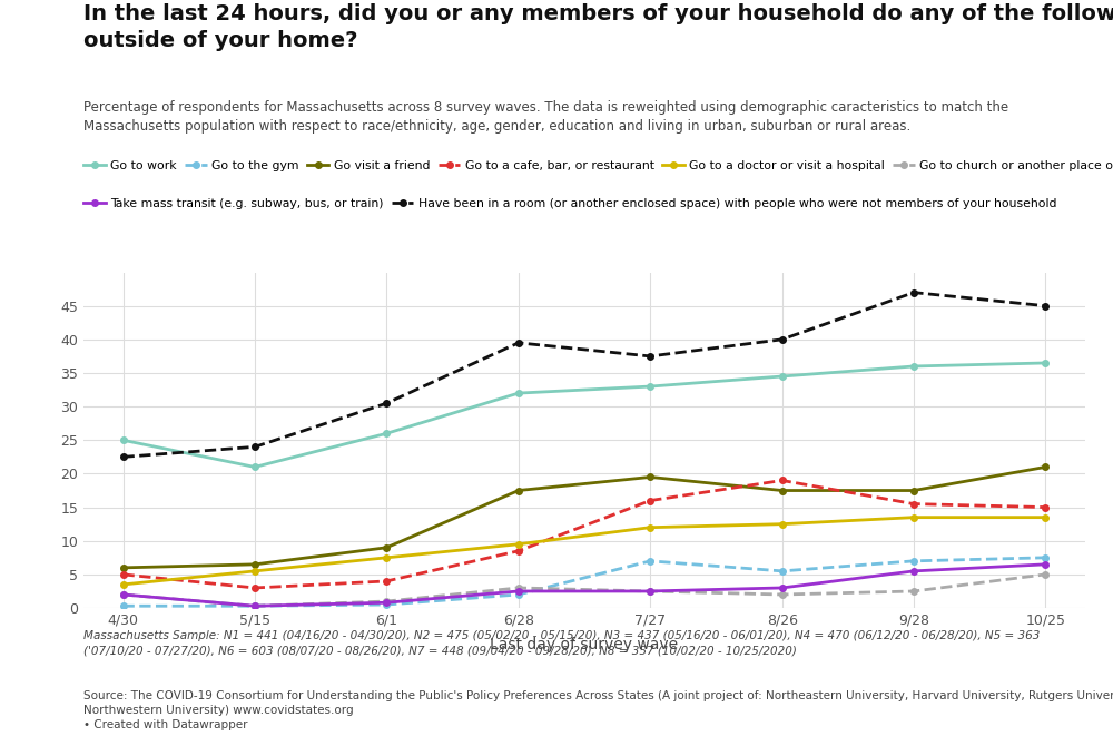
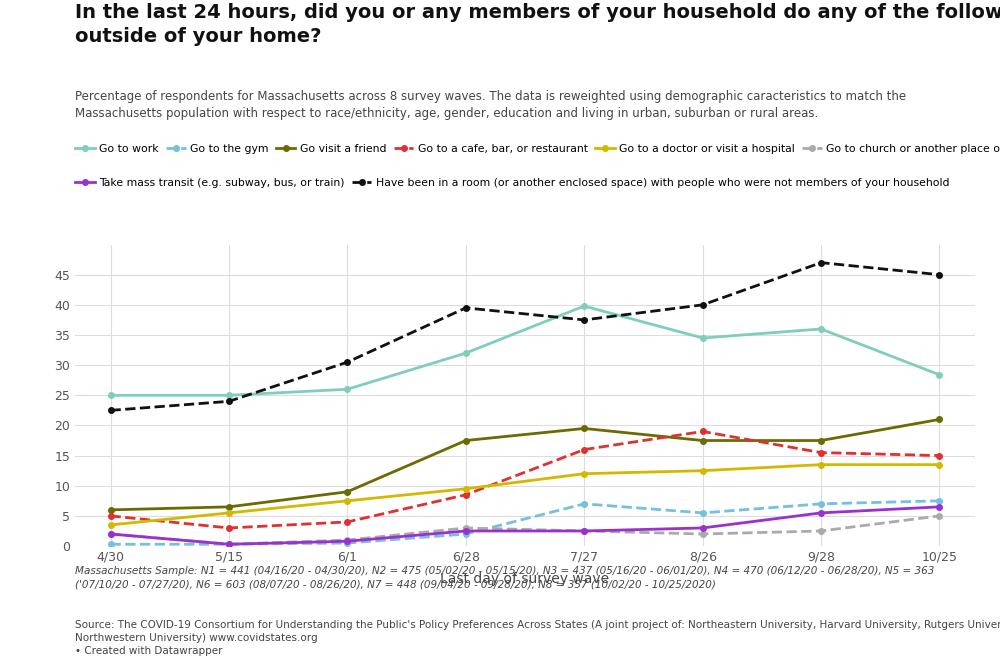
Go to work/5/15: 21.0 -> 25.0
Go to work/7/27: 33.0 -> 39.8
Go to work/10/25: 36.5 -> 28.4
